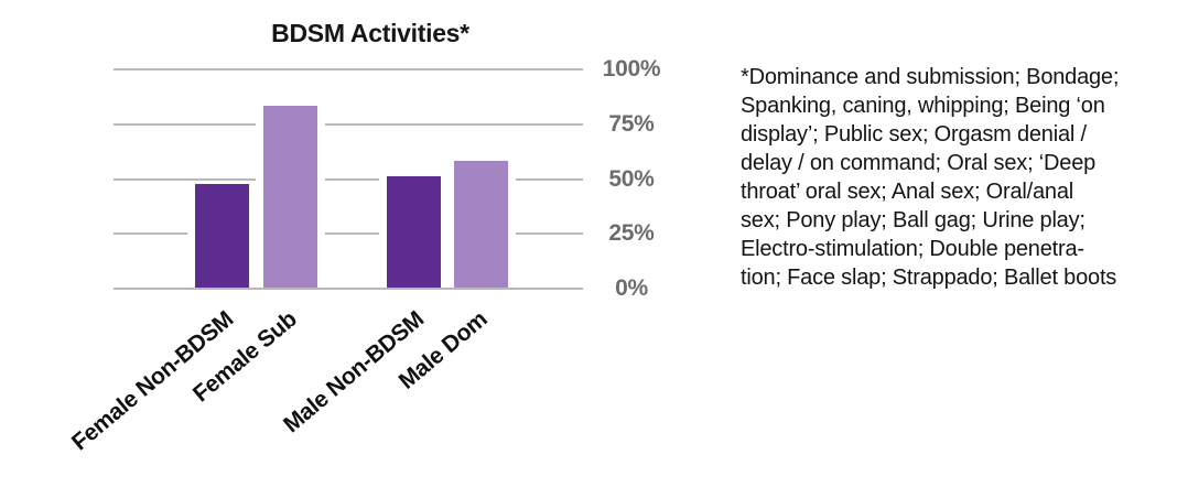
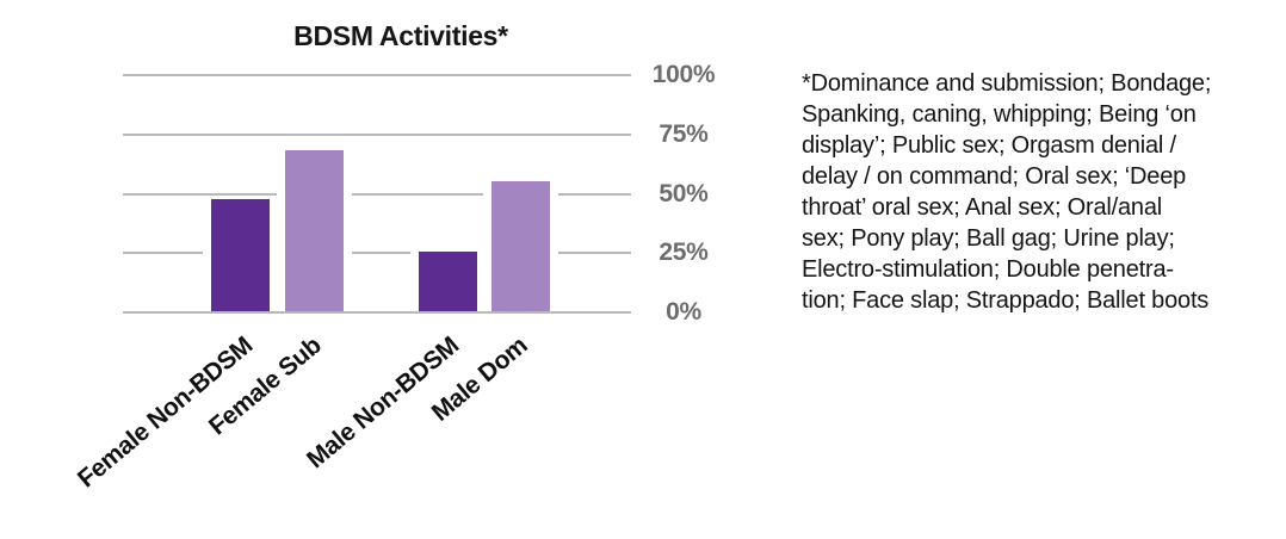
Female Sub: 83% -> 68%
Male Non-BDSM: 51% -> 25%
Male Dom: 58% -> 55%
